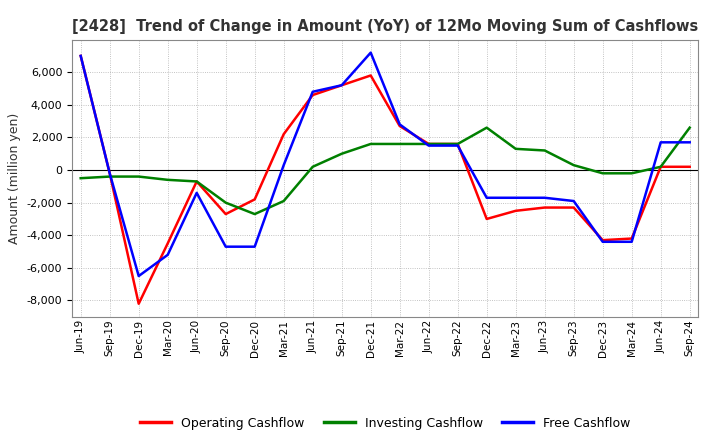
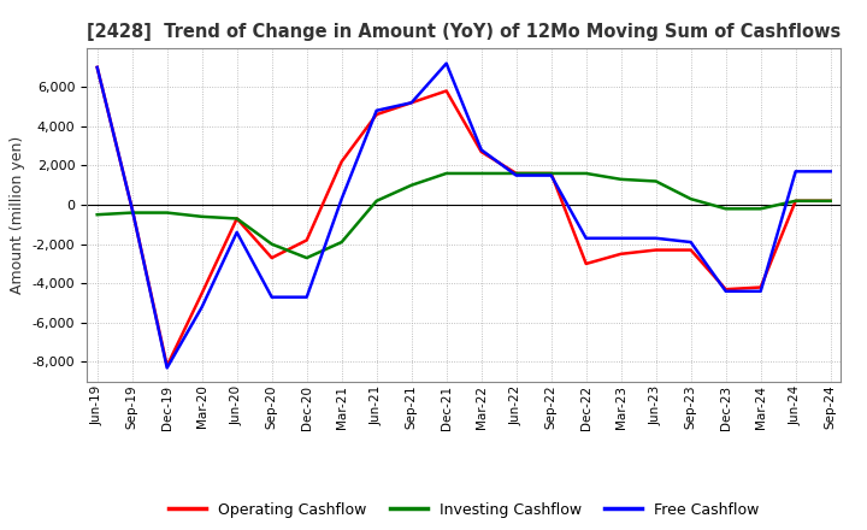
Free Cashflow/Dec-19: -6,500 -> -8,300
Investing Cashflow/Dec-22: 2,600 -> 1,600
Investing Cashflow/Sep-24: 2,600 -> 200
